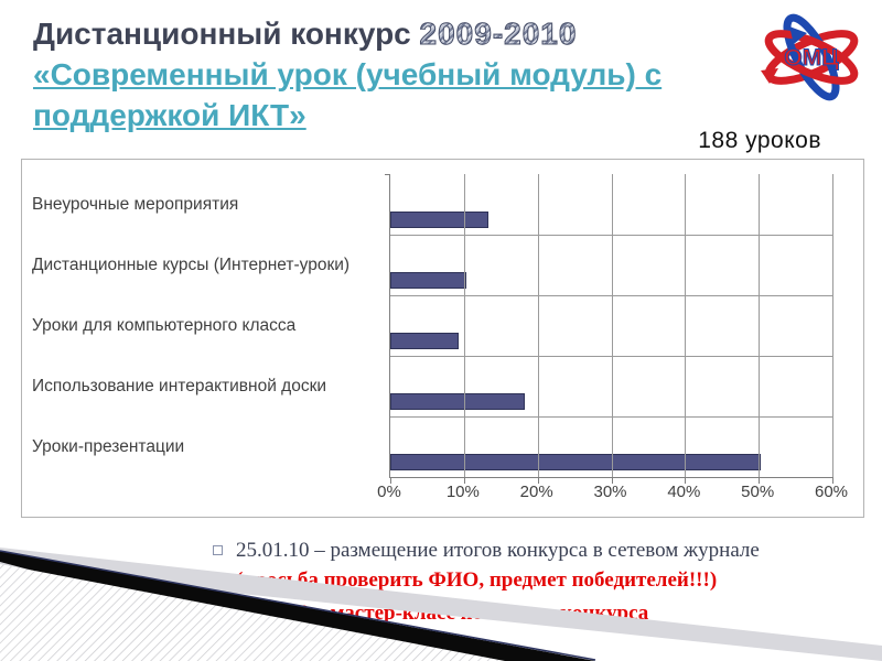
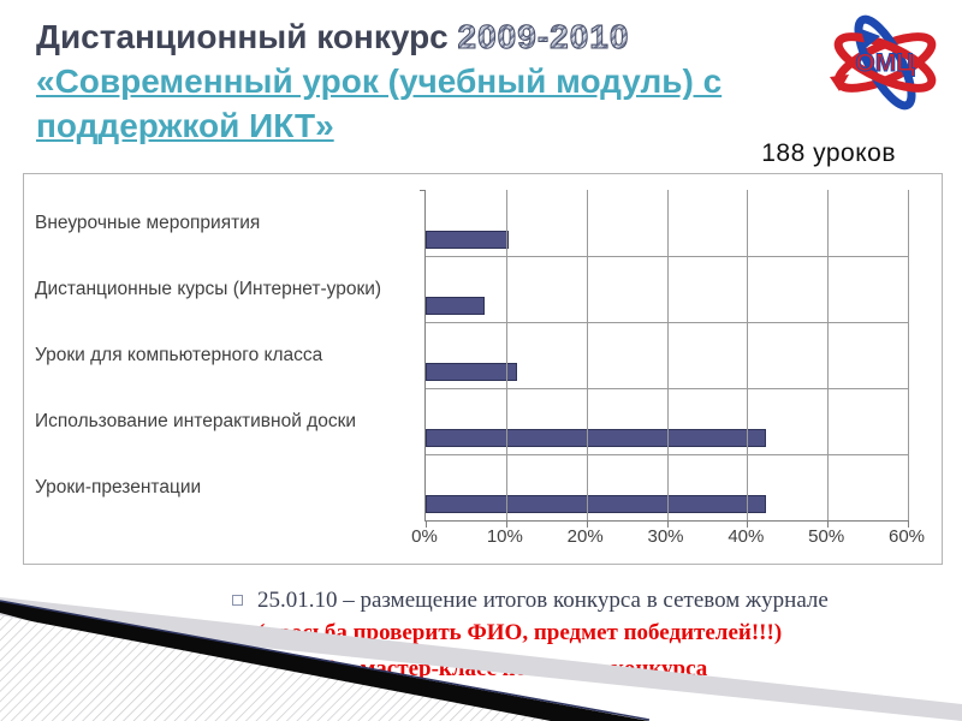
Внеурочные мероприятия: 13% -> 10%
Дистанционные курсы (Интернет-уроки): 10% -> 7%
Уроки для компьютерного класса: 9% -> 11%
Использование интерактивной доски: 18% -> 42%
Уроки-презентации: 50% -> 42%
